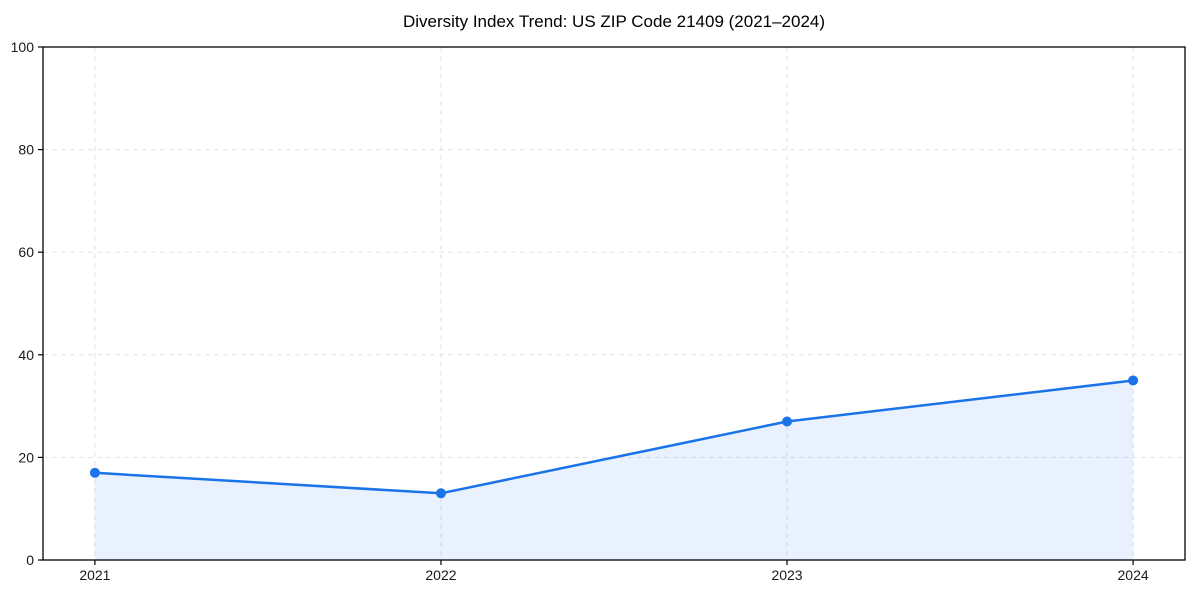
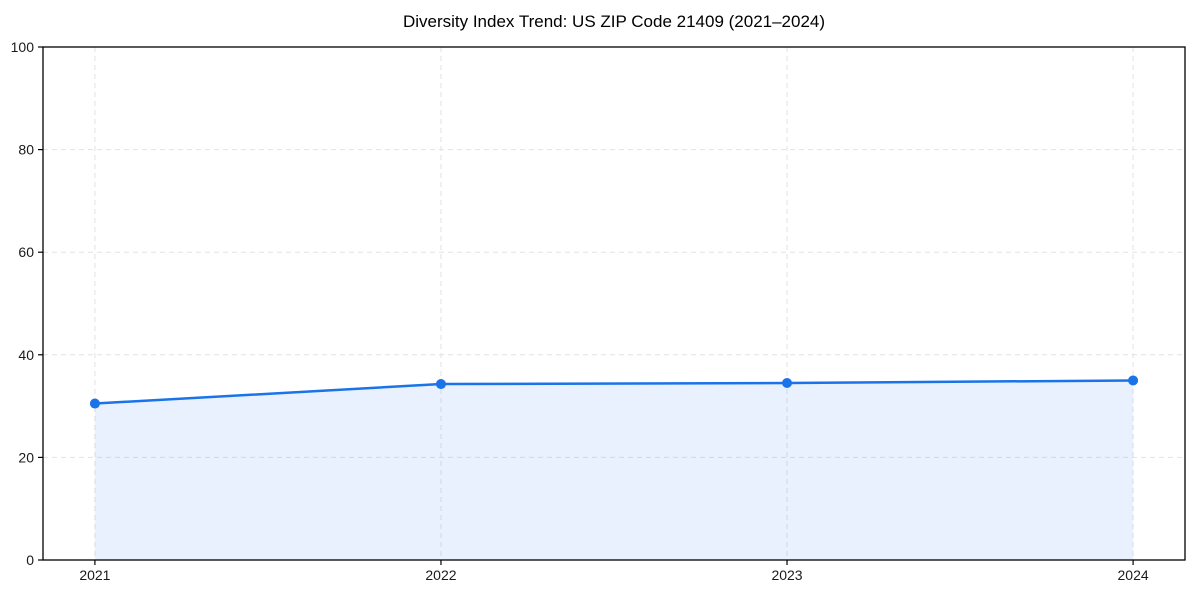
2021: 17 -> 30
2022: 13 -> 34
2023: 27 -> 34
